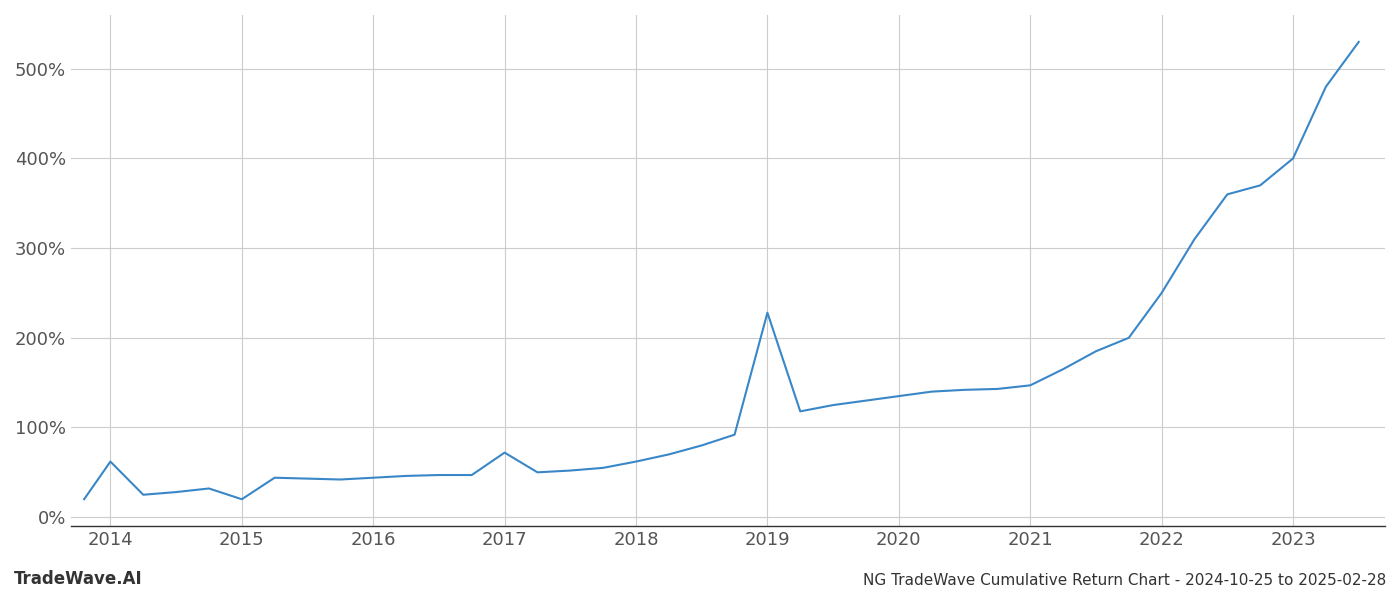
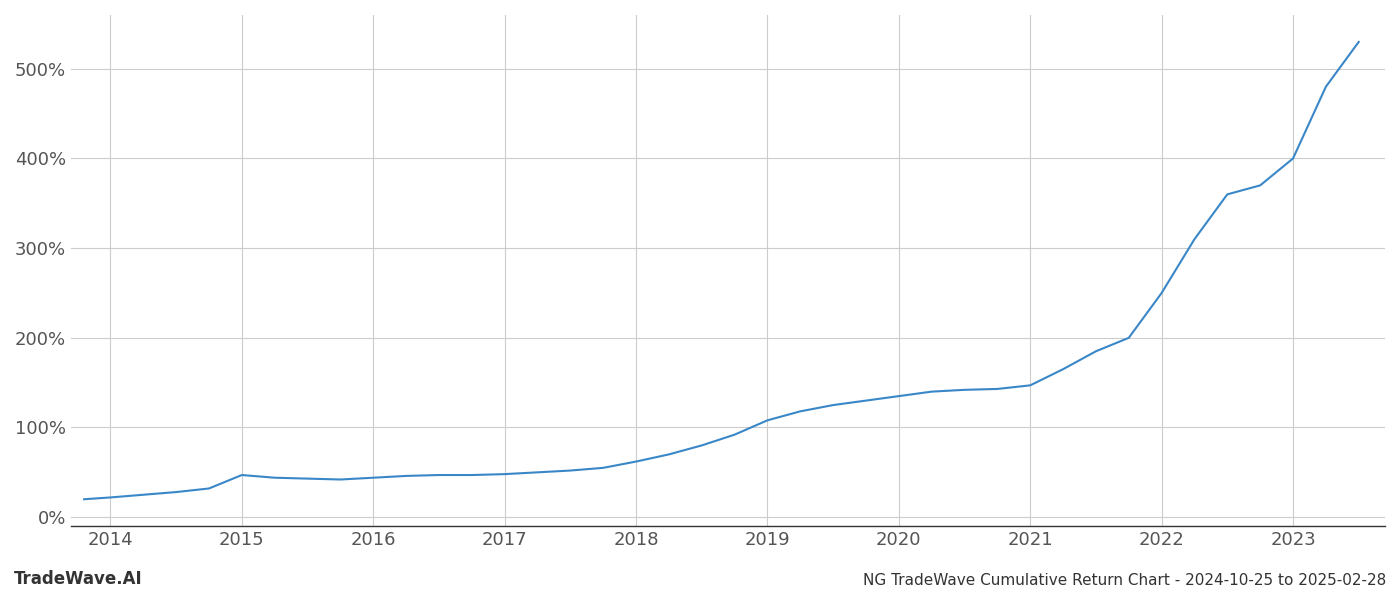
2014: 62% -> 22%
2015: 20% -> 47%
2017: 72% -> 48%
2019: 228% -> 108%
